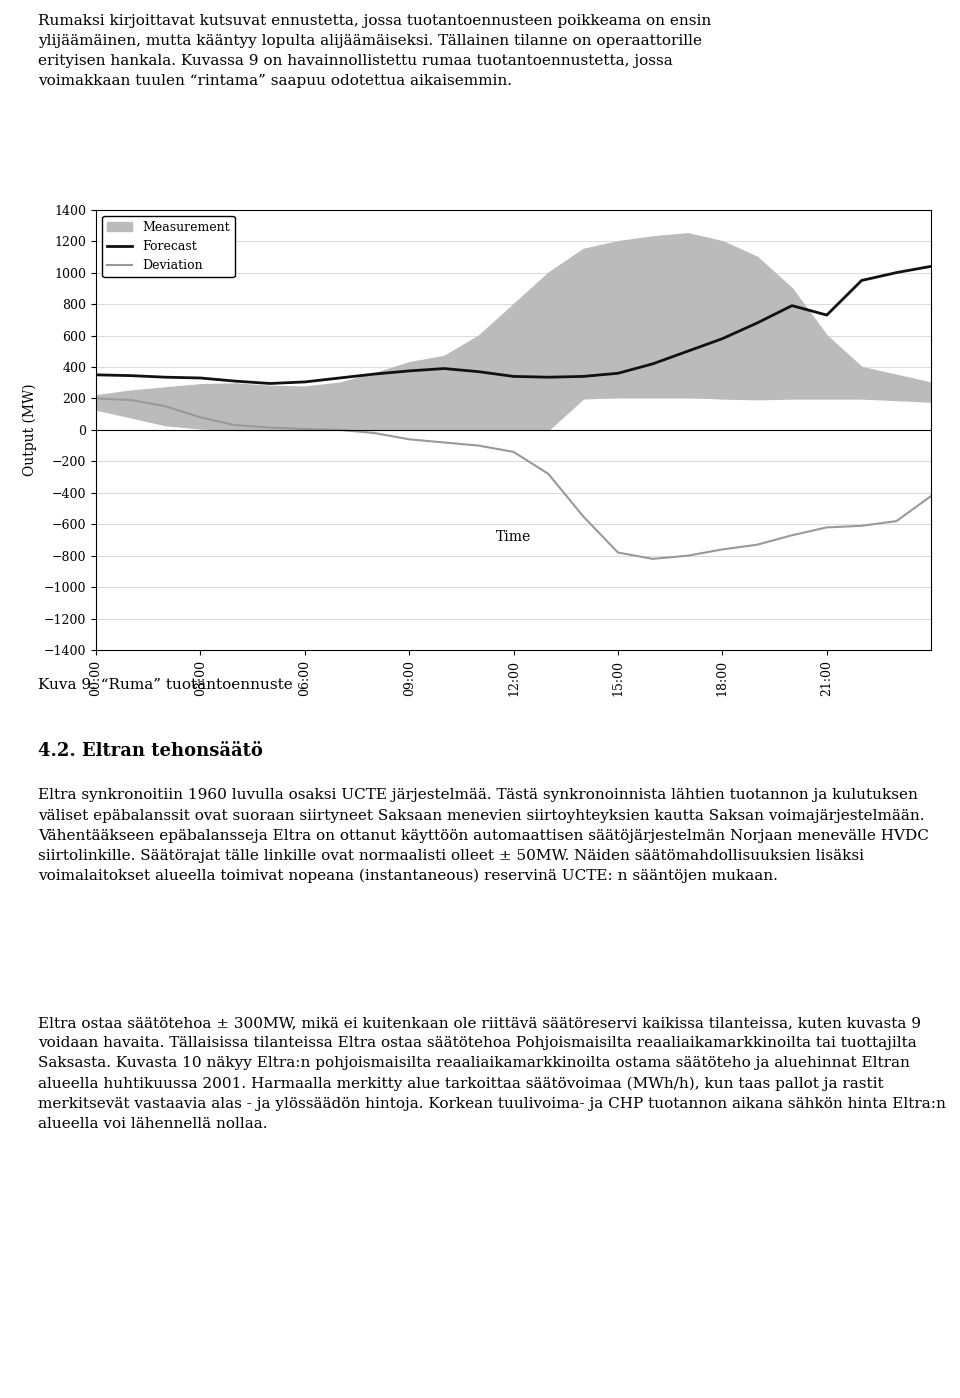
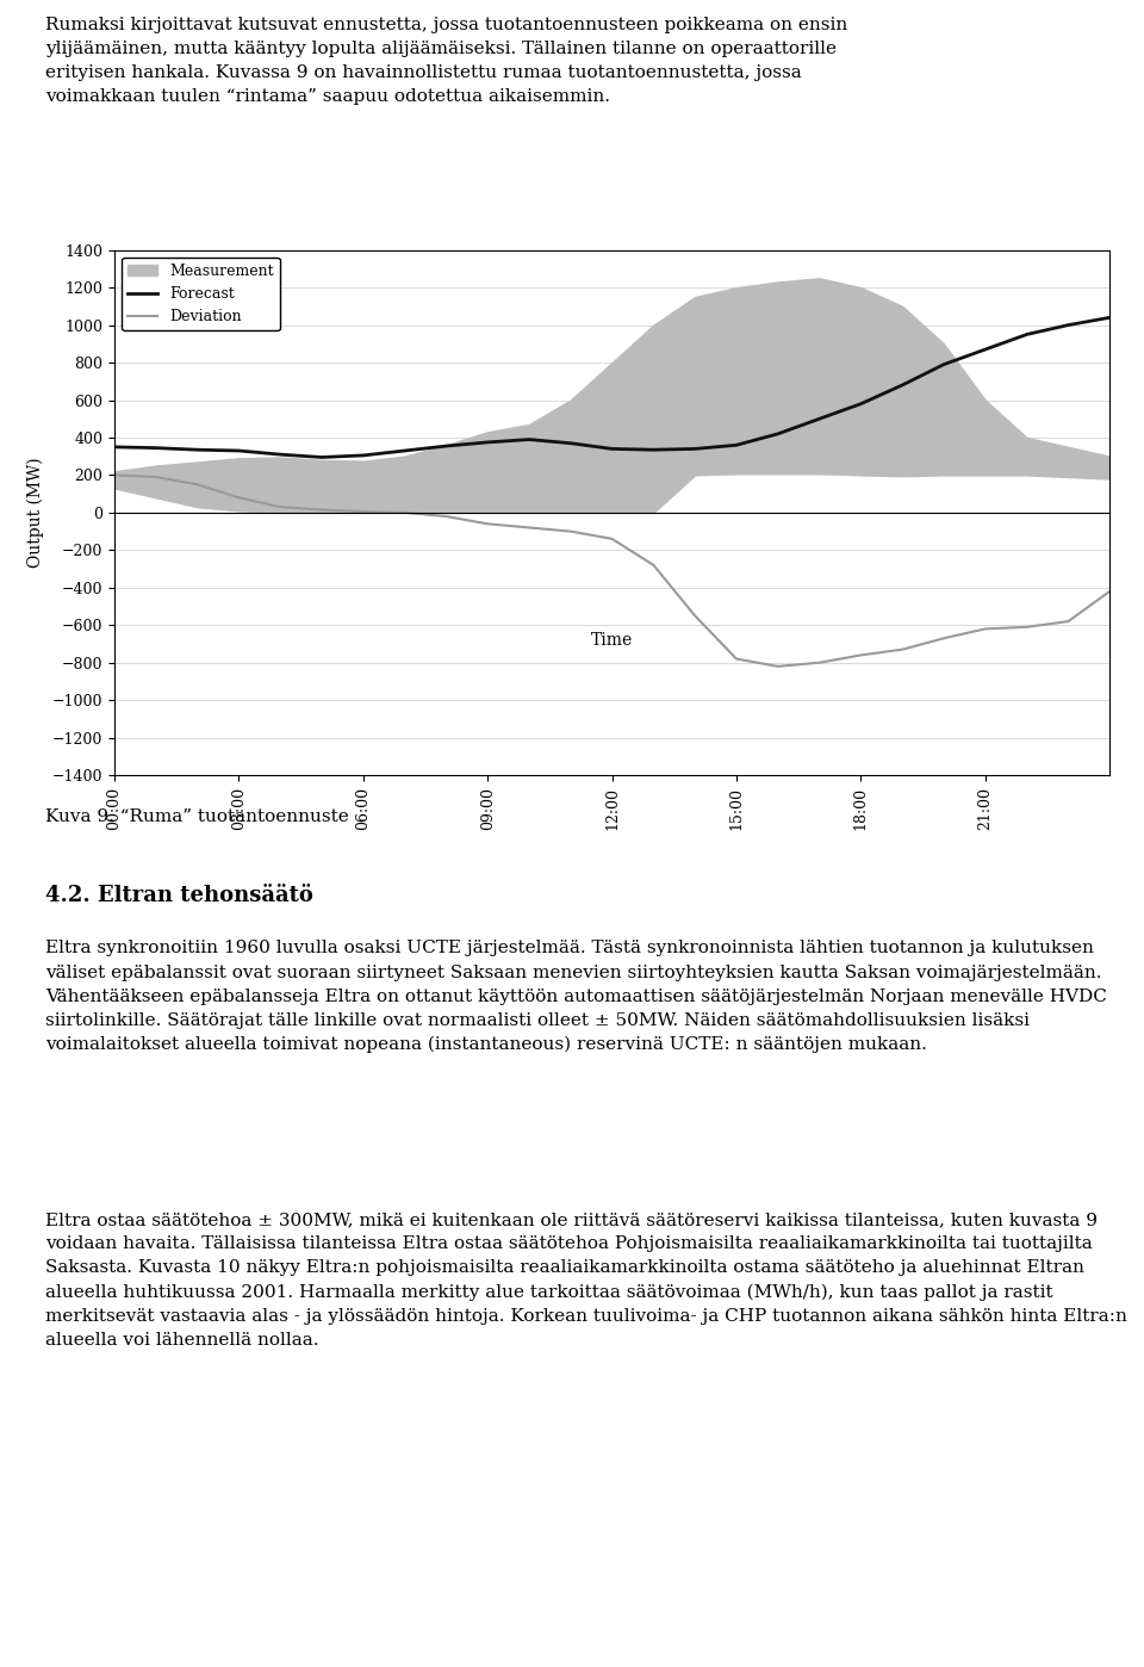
Forecast/21:00: 730 -> 870
